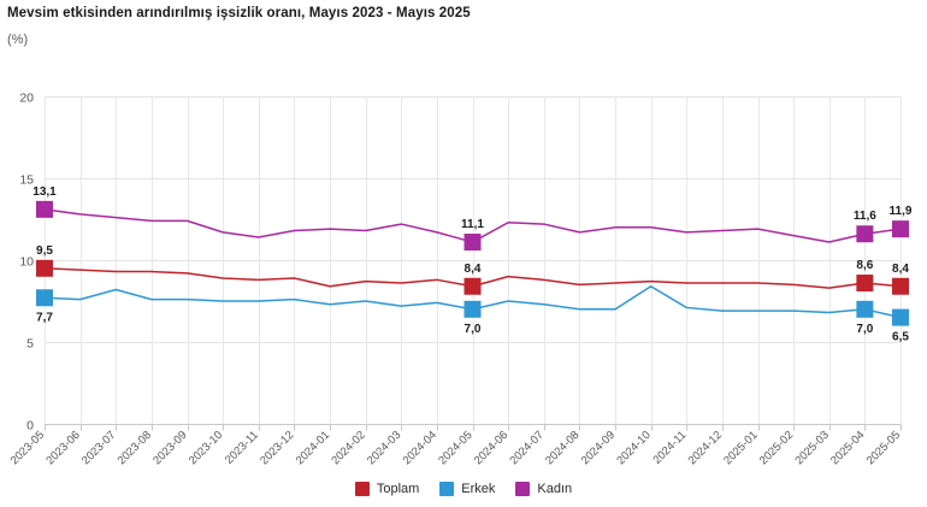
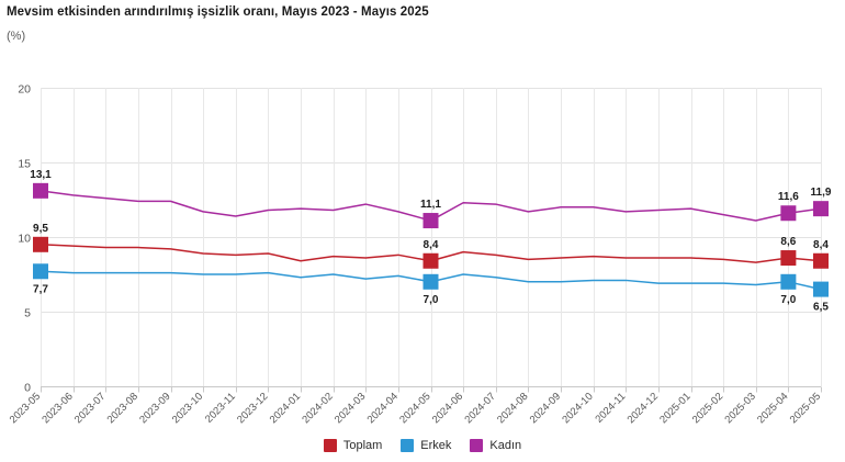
Erkek/2023-07: 8.2 -> 7.6
Erkek/2024-10: 8.4 -> 7.1
